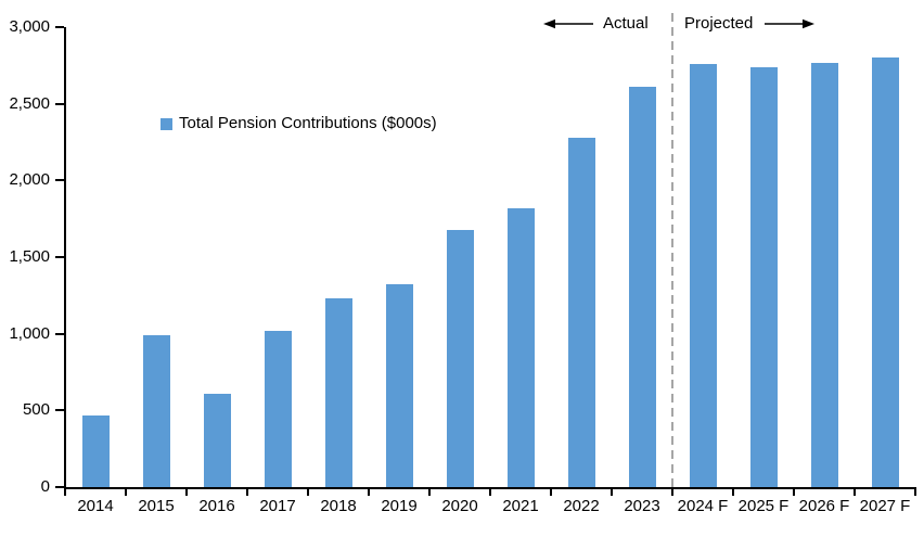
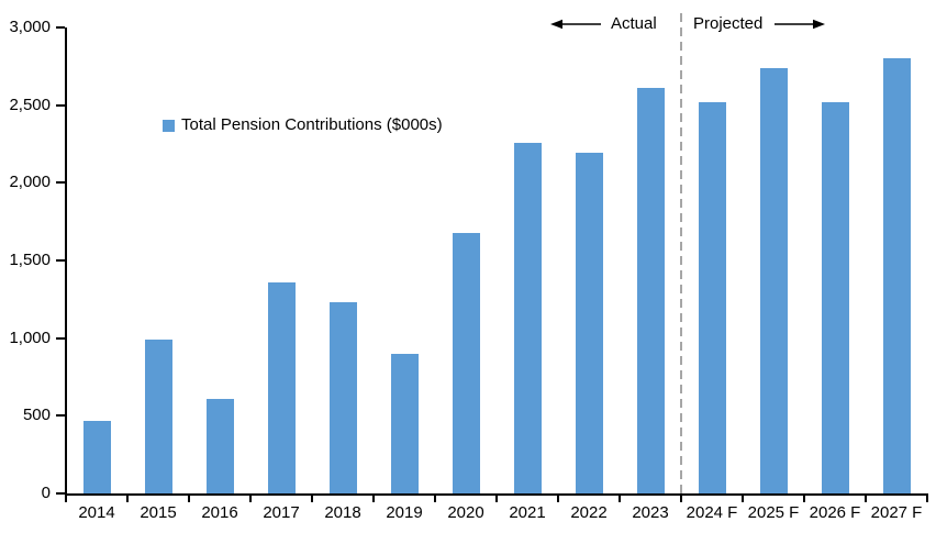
2017: 1020 -> 1360
2019: 1320 -> 900
2021: 1820 -> 2260
2022: 2280 -> 2190
2024 F: 2760 -> 2520
2026 F: 2770 -> 2520
